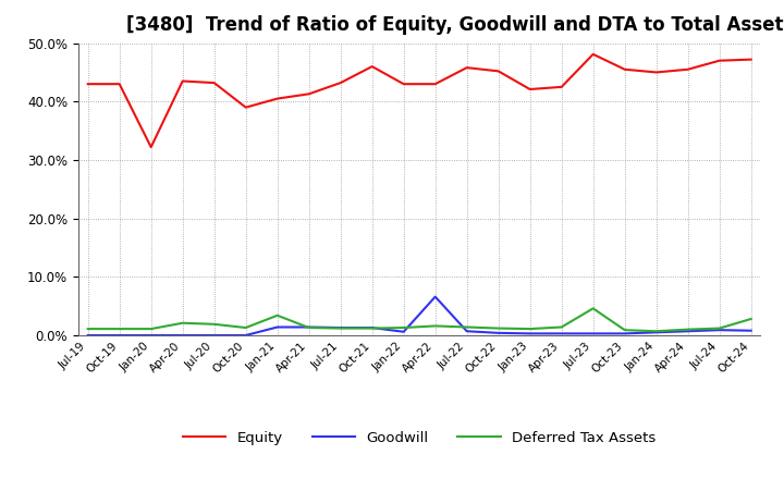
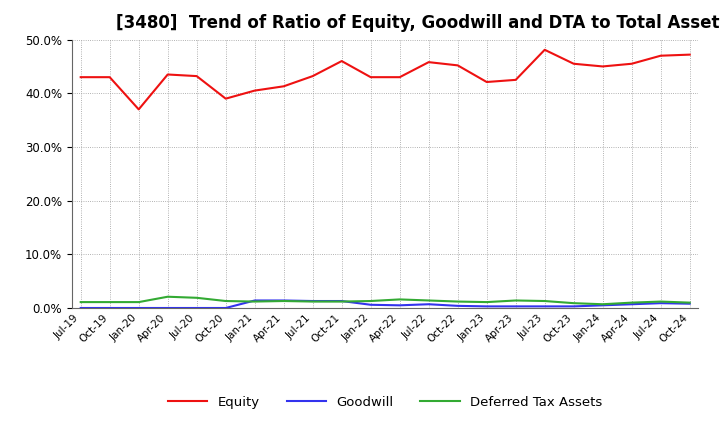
Equity/Jan-20: 32.2% -> 37.0%
Deferred Tax Assets/Jan-21: 3.4% -> 1.2%
Goodwill/Apr-22: 6.6% -> 0.5%
Deferred Tax Assets/Jul-23: 4.6% -> 1.3%
Deferred Tax Assets/Oct-24: 2.8% -> 1.0%
